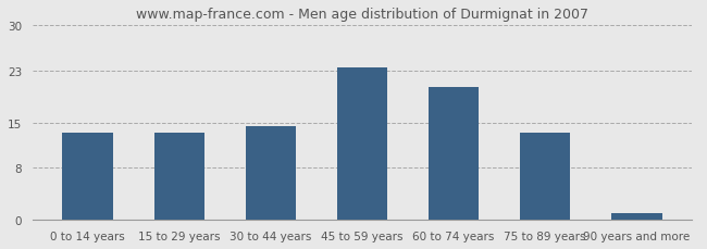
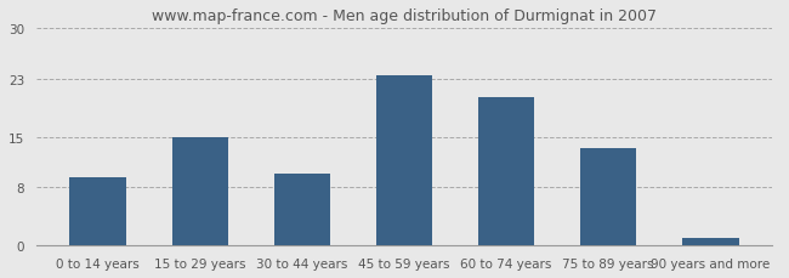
0 to 14 years: 13.5 -> 9.4
15 to 29 years: 13.5 -> 15.0
30 to 44 years: 14.5 -> 10.0
